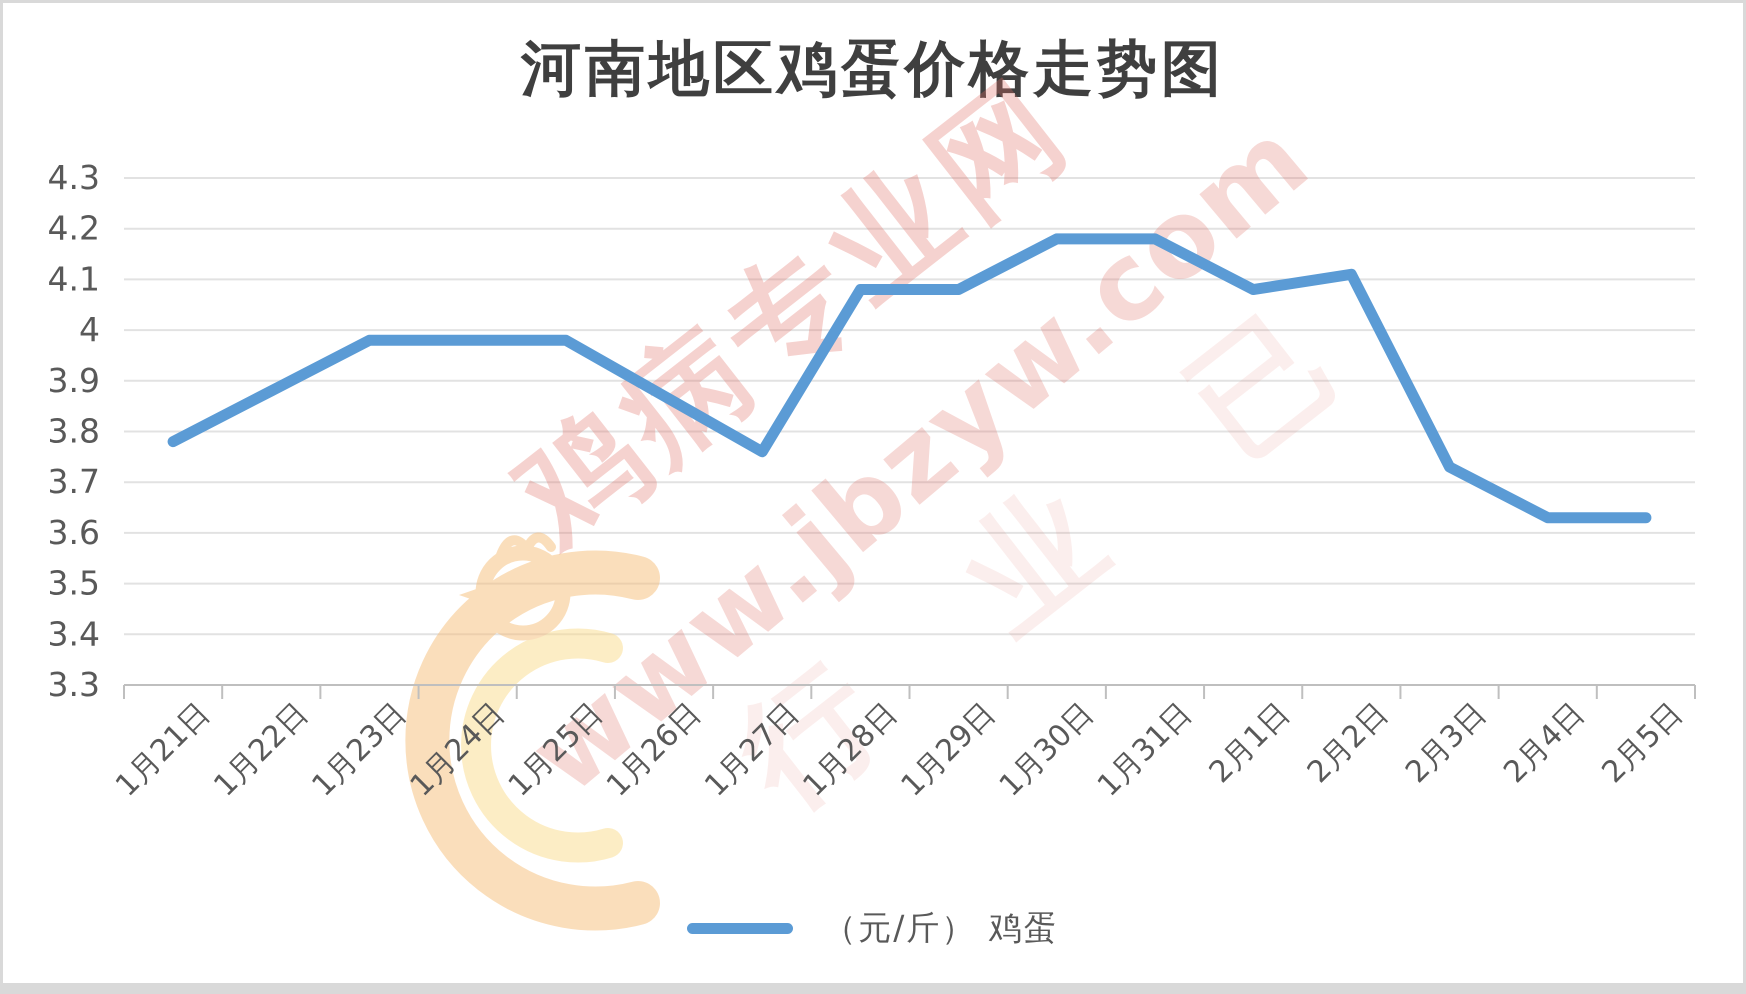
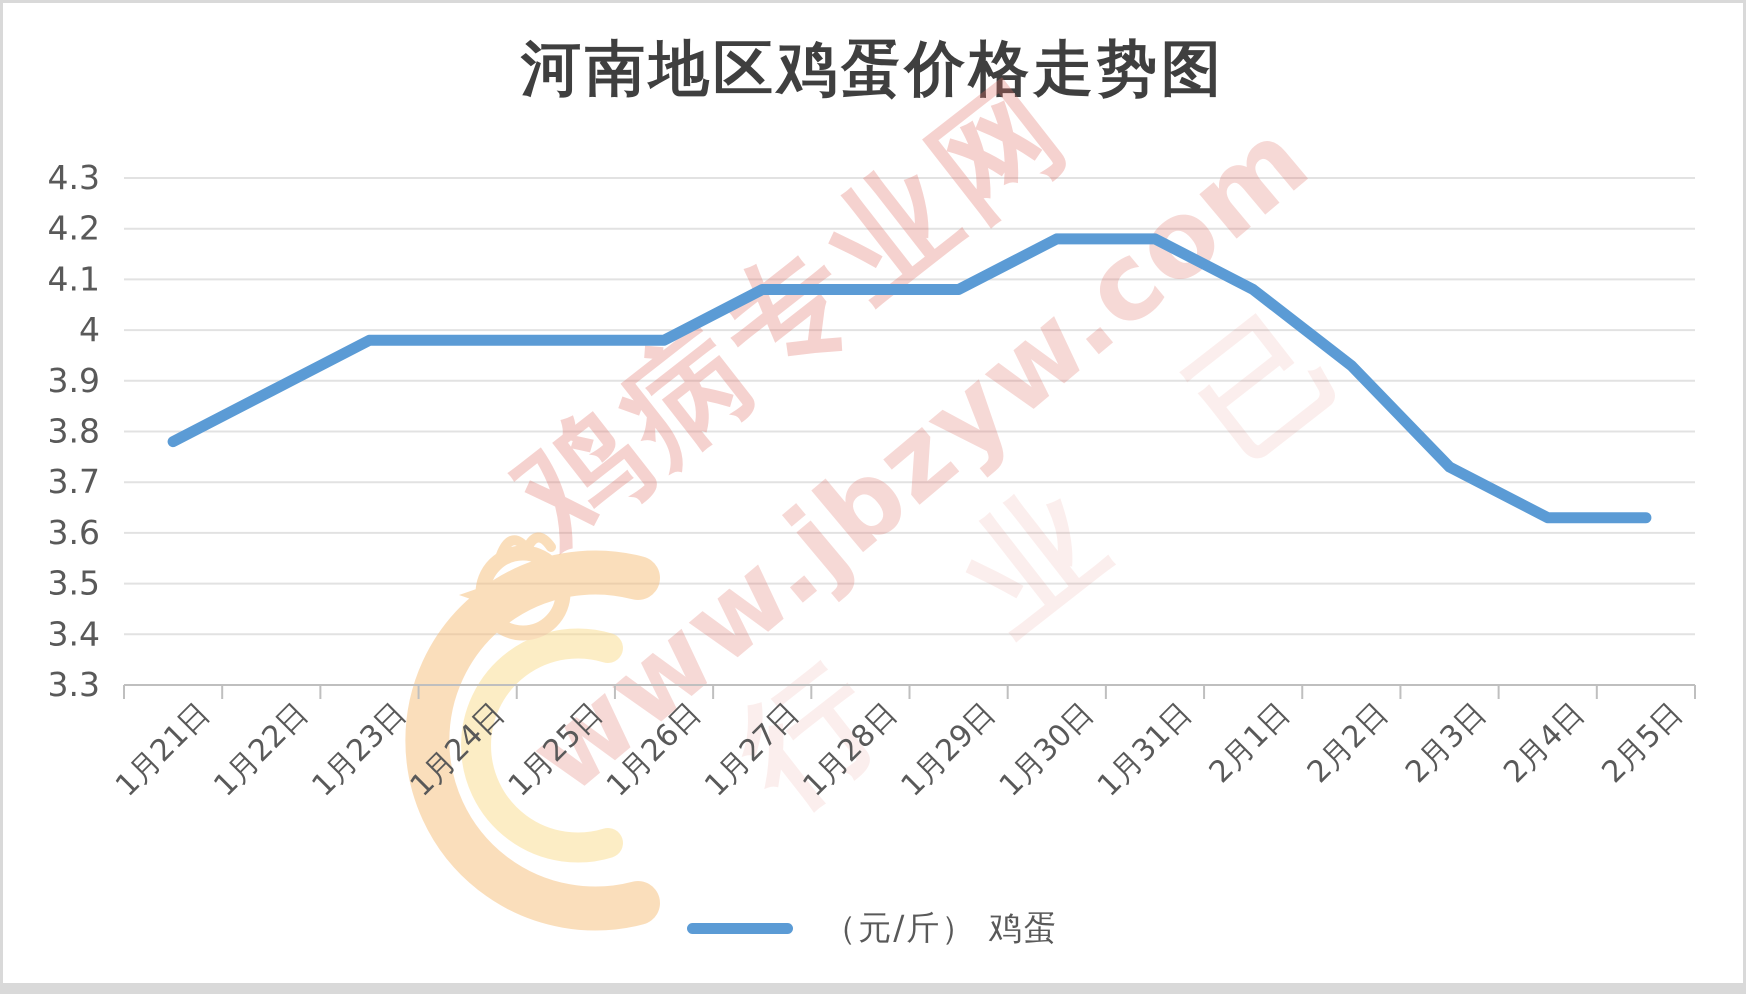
1月26日: 3.87 -> 3.98
1月27日: 3.76 -> 4.08
2月2日: 4.11 -> 3.93
